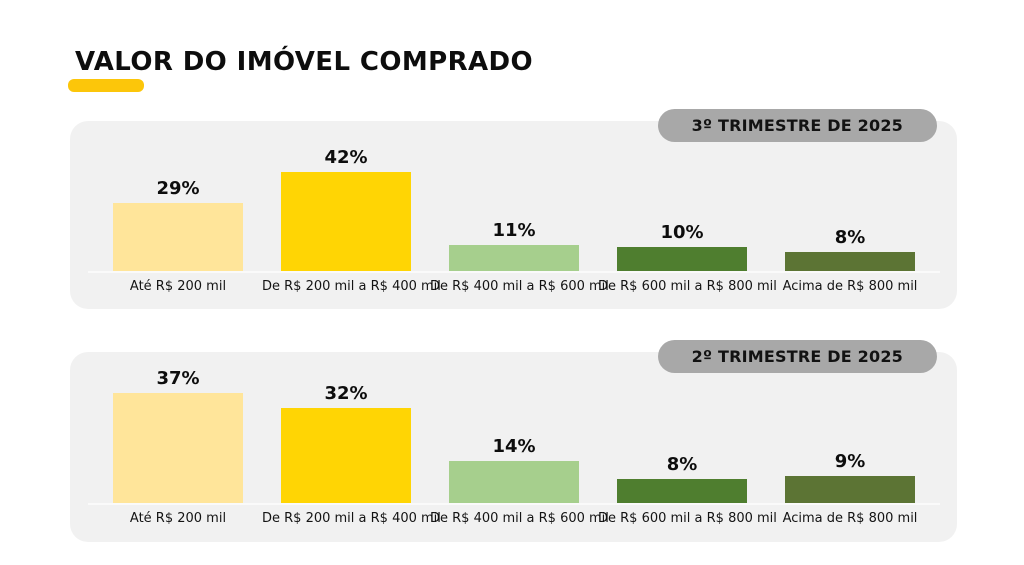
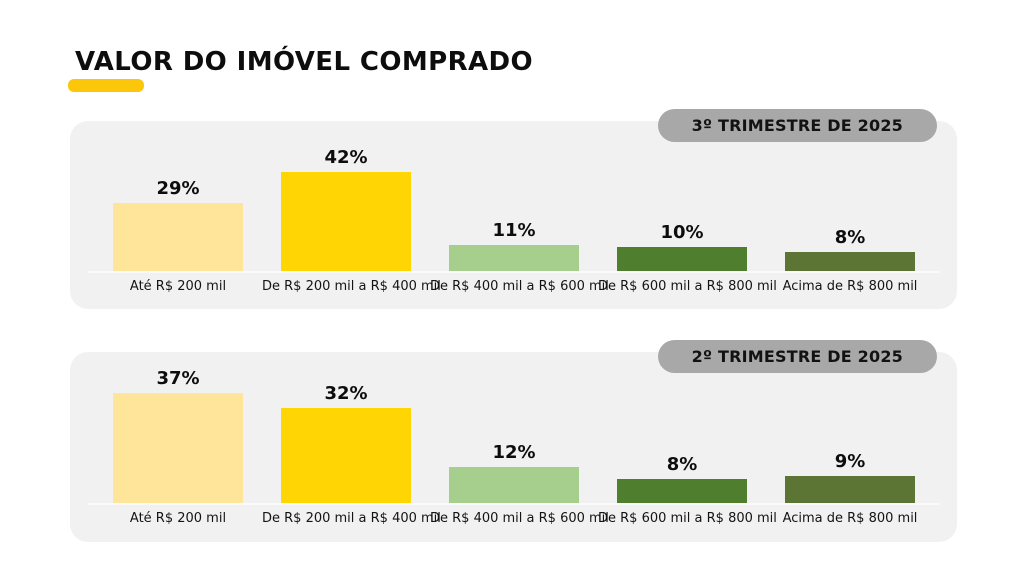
2º TRIMESTRE DE 2025/De R$ 400 mil a R$ 600 mil: 14% -> 12%
